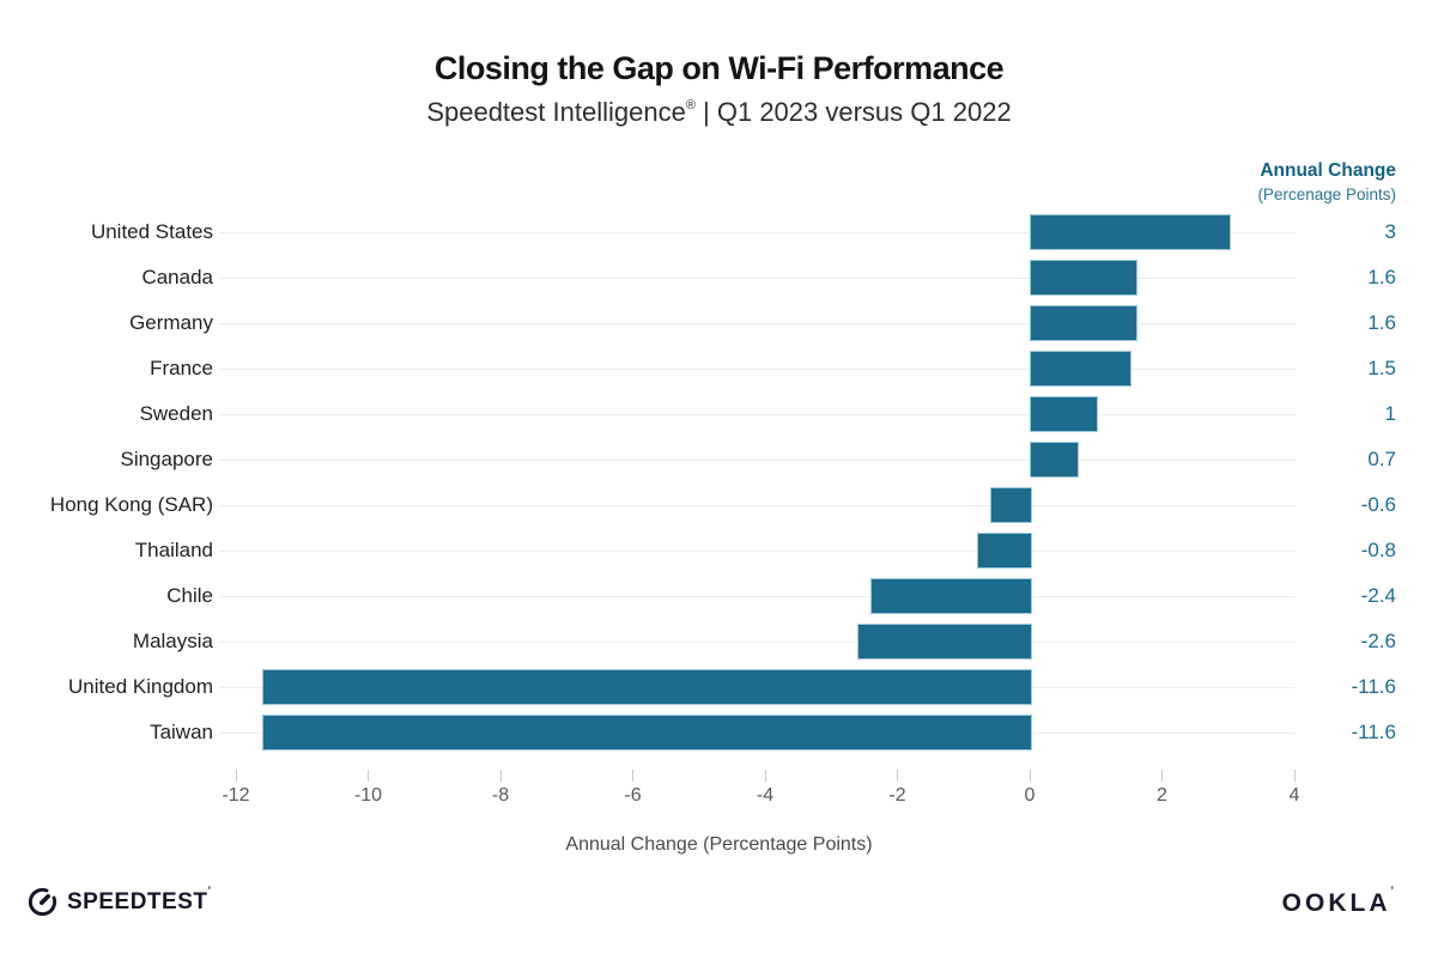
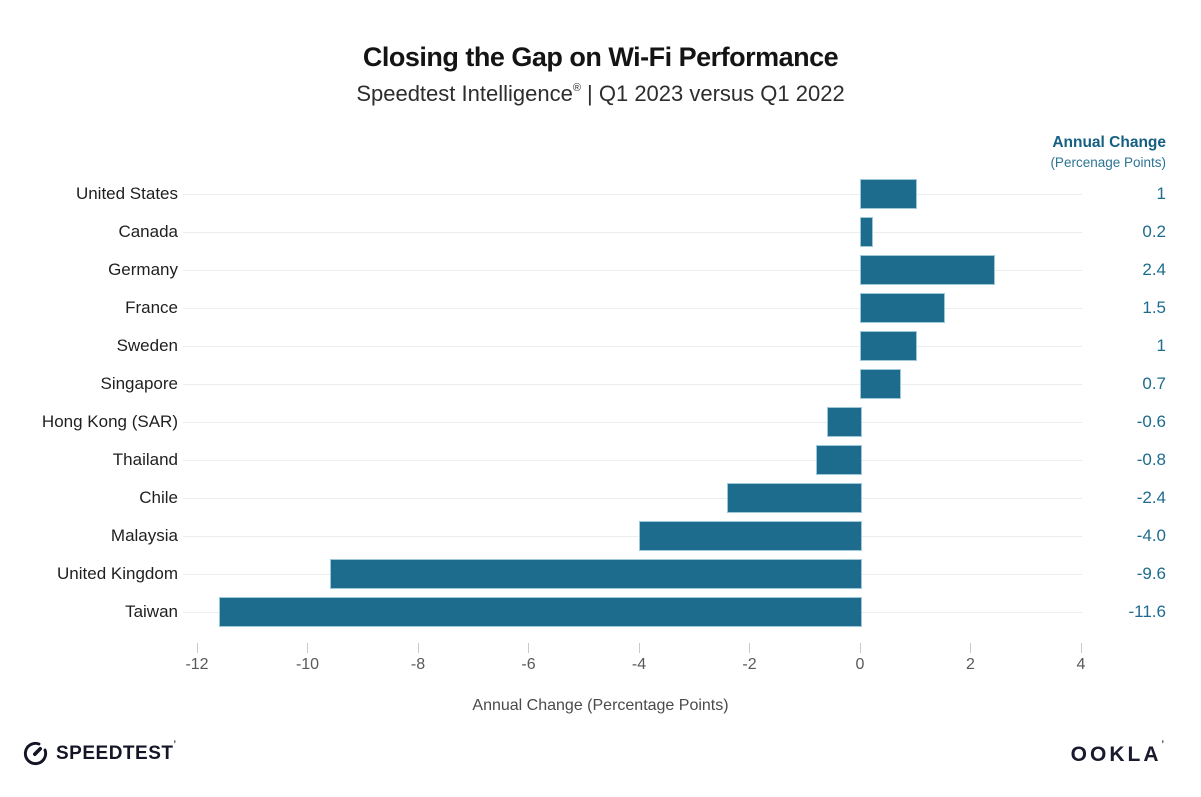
United States: 3 -> 1
Canada: 1.6 -> 0.2
Germany: 1.6 -> 2.4
Malaysia: -2.6 -> -4.0
United Kingdom: -11.6 -> -9.6
